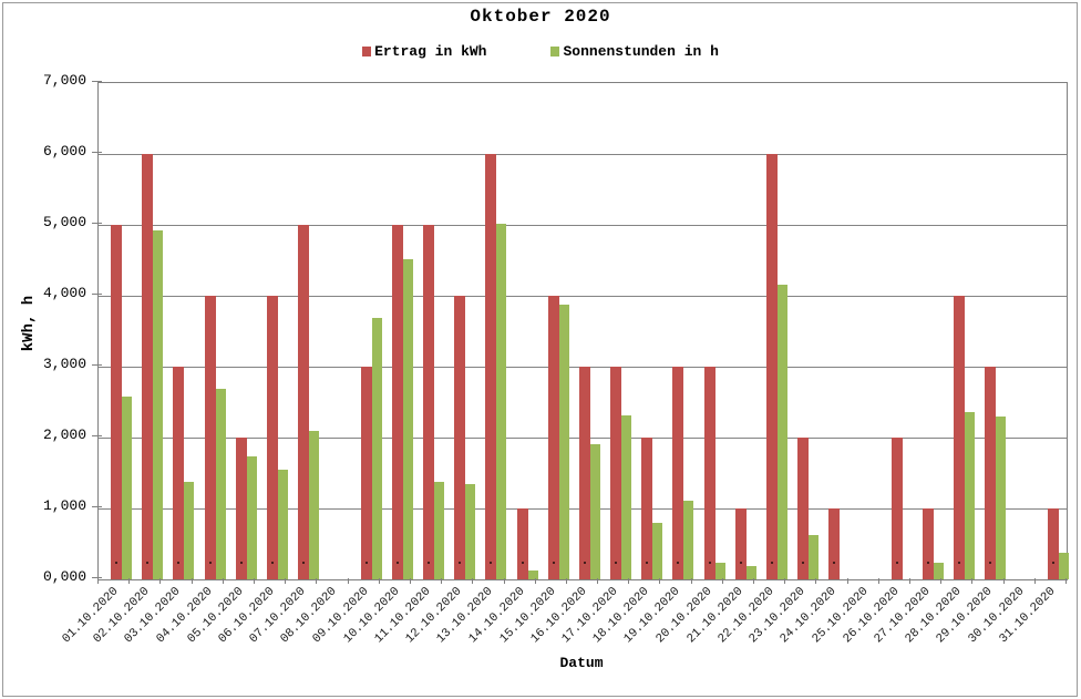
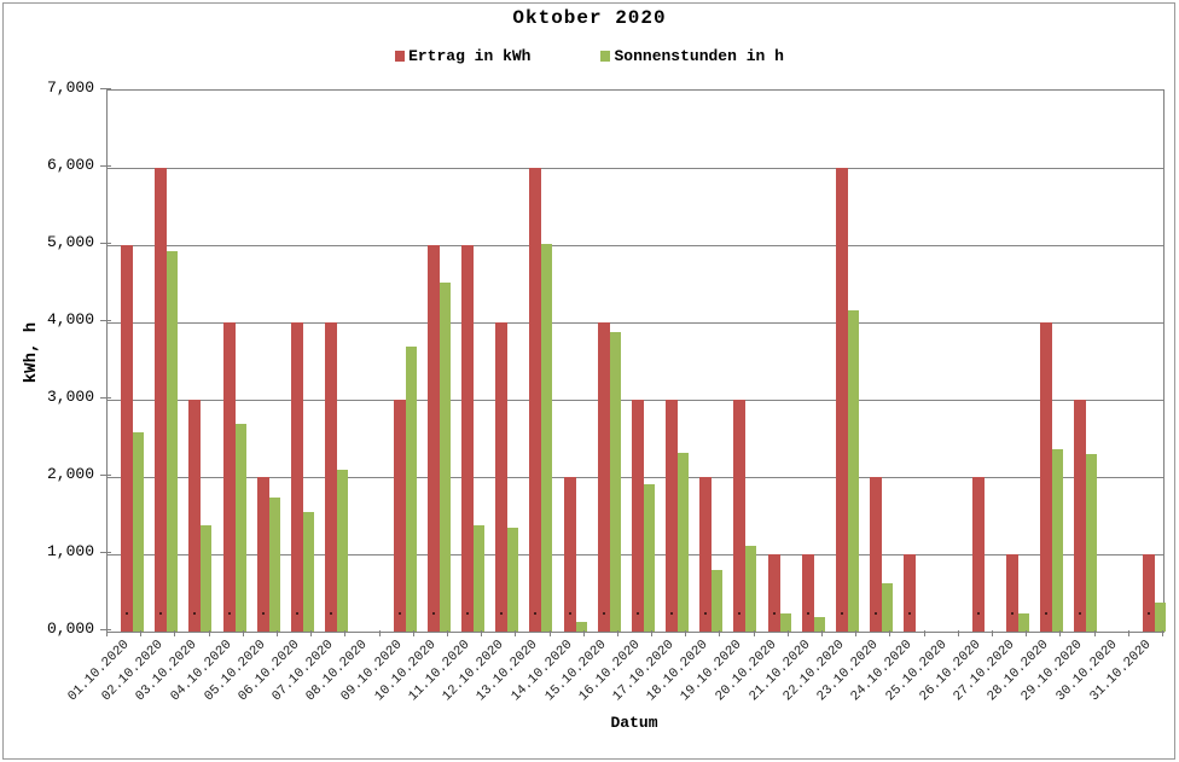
Ertrag in kWh/07.10.2020: 5 -> 4
Ertrag in kWh/14.10.2020: 1 -> 2
Ertrag in kWh/20.10.2020: 3 -> 1
